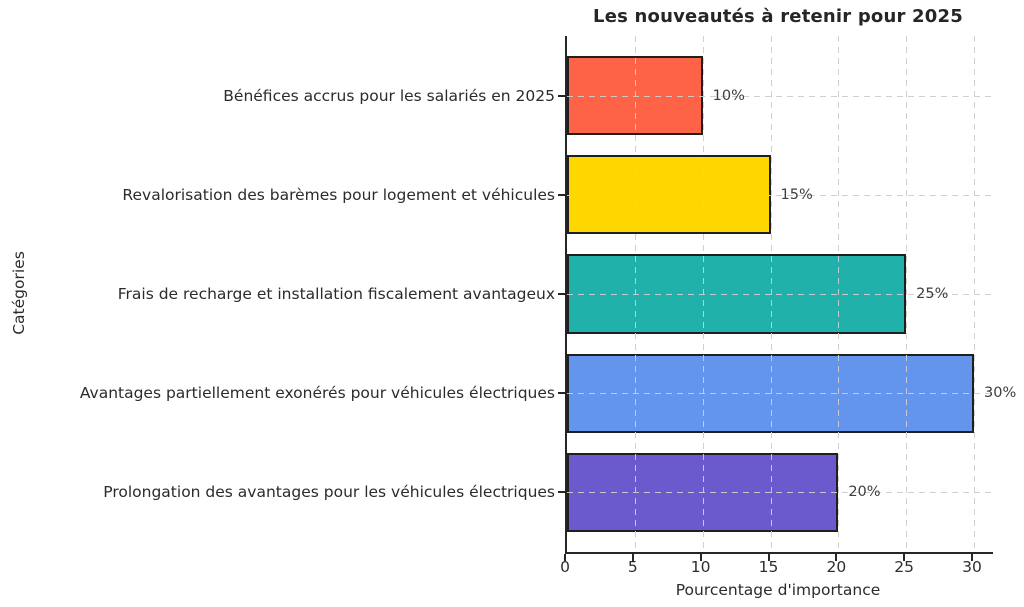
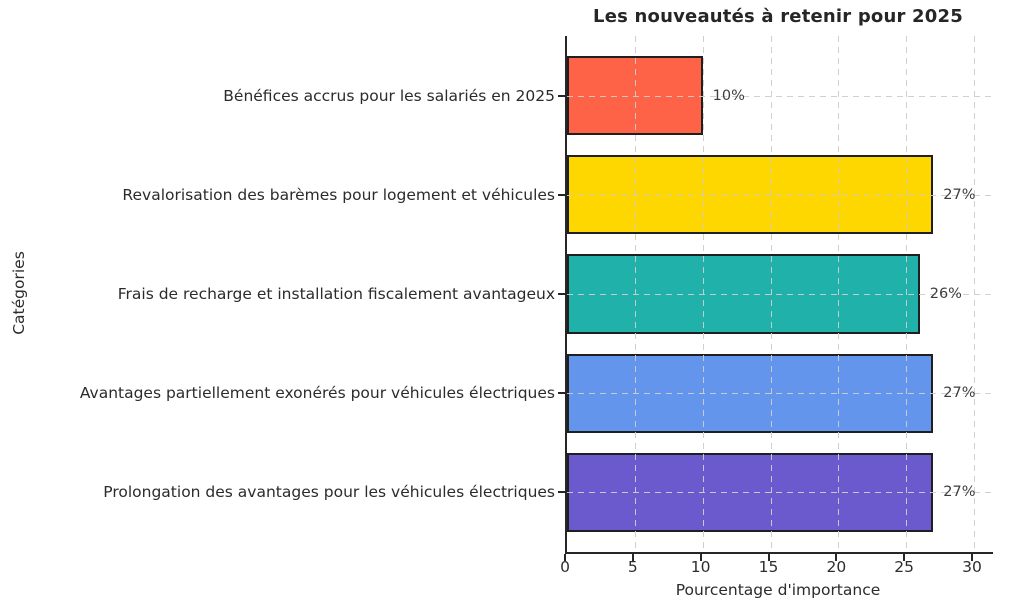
Revalorisation des barèmes pour logement et véhicules: 15% -> 27%
Frais de recharge et installation fiscalement avantageux: 25% -> 26%
Avantages partiellement exonérés pour véhicules électriques: 30% -> 27%
Prolongation des avantages pour les véhicules électriques: 20% -> 27%
